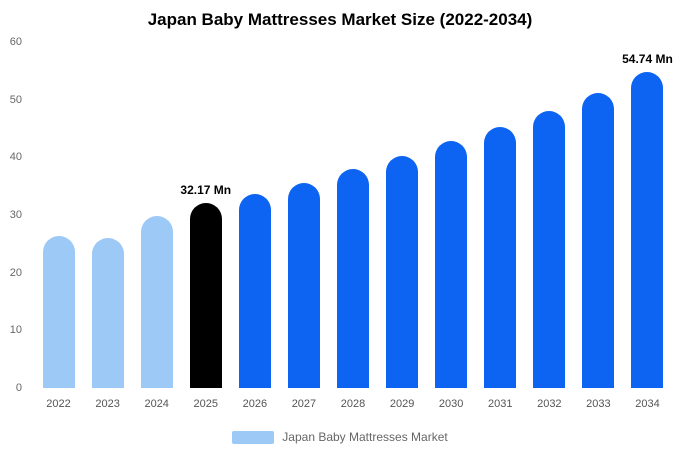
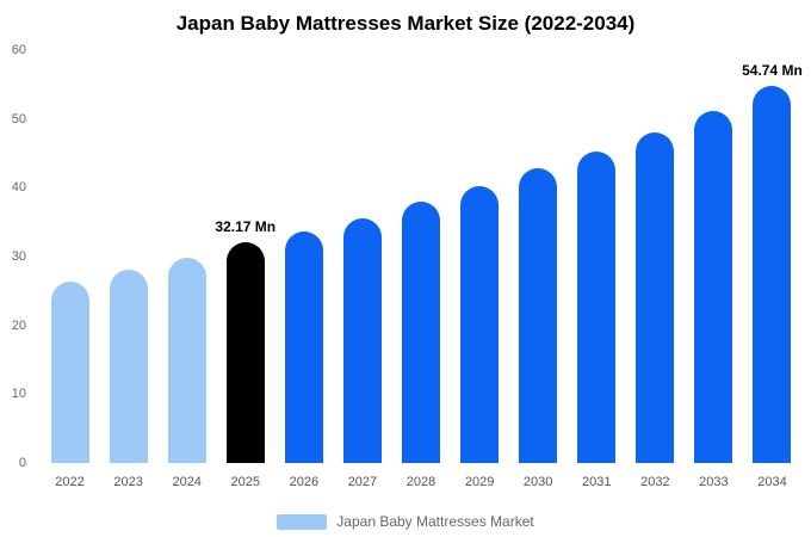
2023: 26 -> 28
